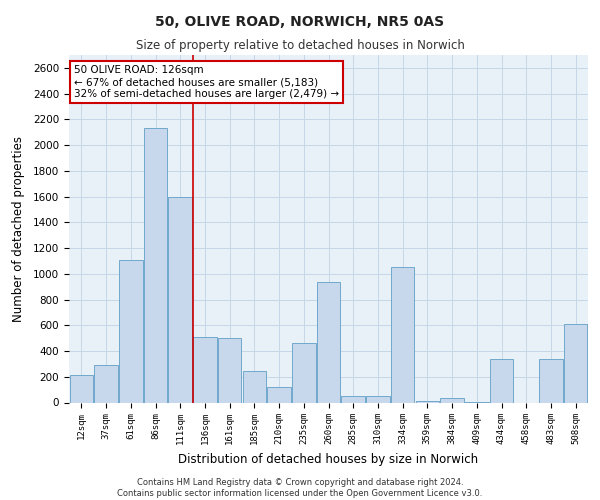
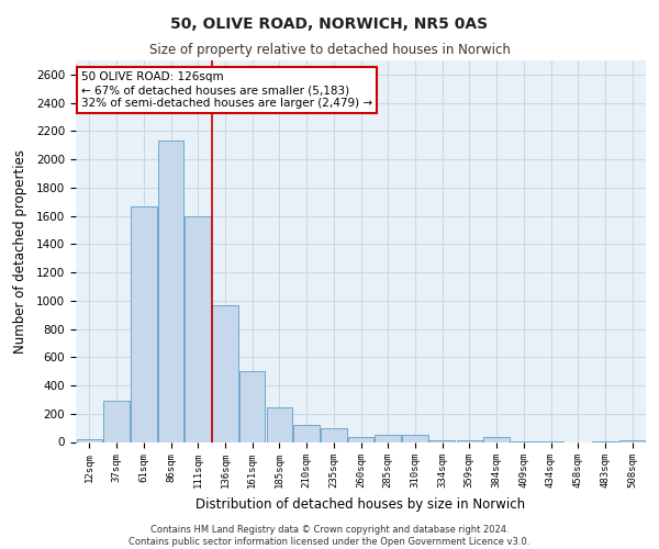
12sqm: 210 -> 20
61sqm: 1110 -> 1670
136sqm: 510 -> 970
235sqm: 460 -> 100
260sqm: 940 -> 40
334sqm: 1050 -> 20
434sqm: 340 -> 0
483sqm: 340 -> 0
508sqm: 610 -> 10
